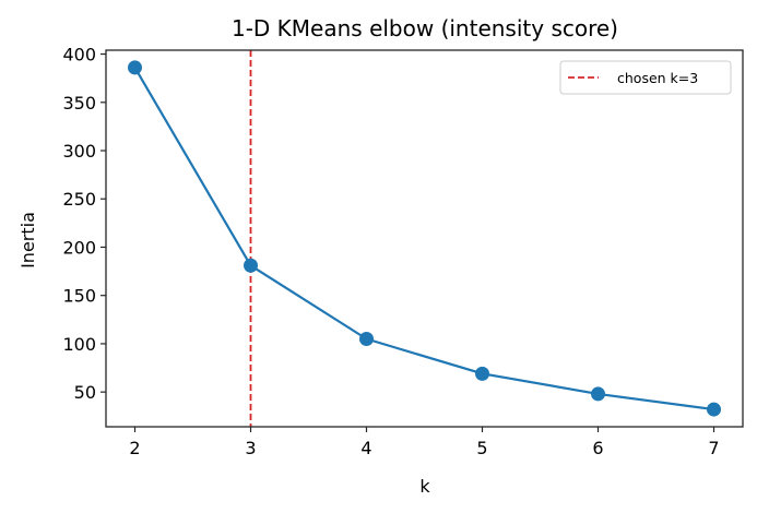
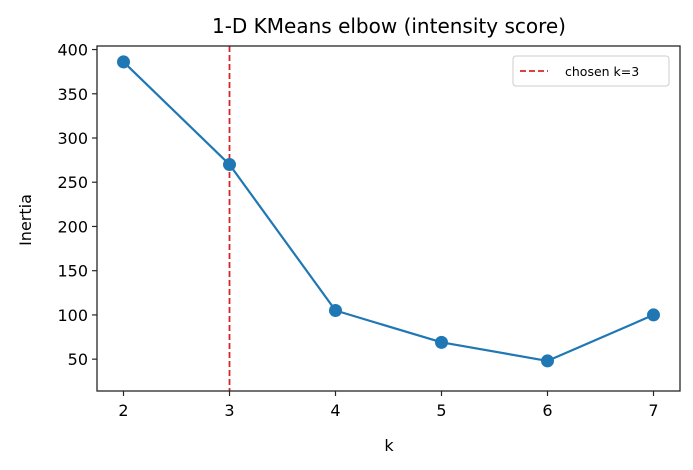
3: 180 -> 270
7: 30 -> 100
